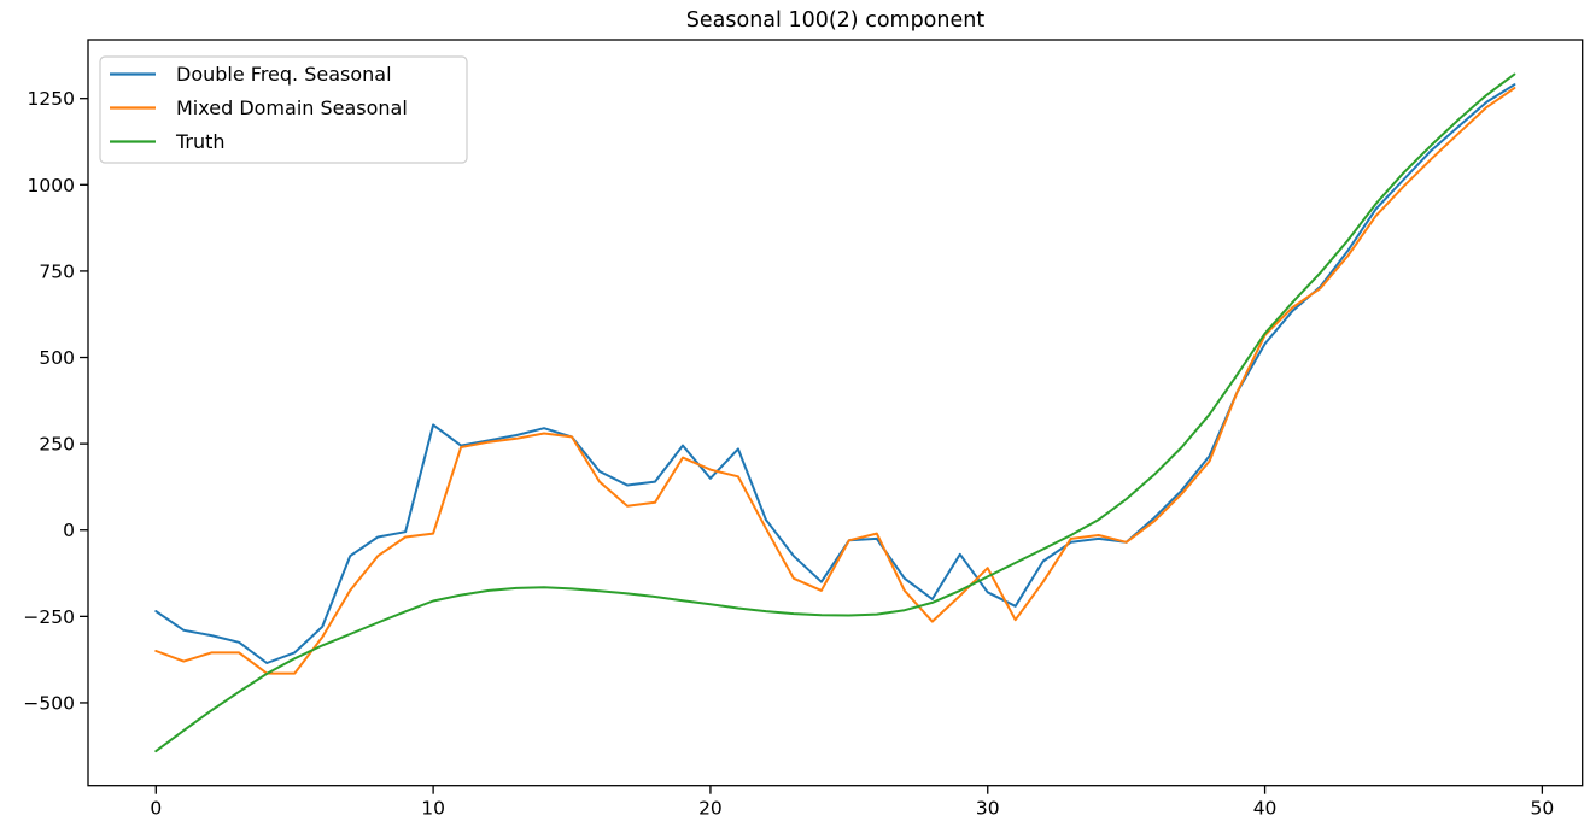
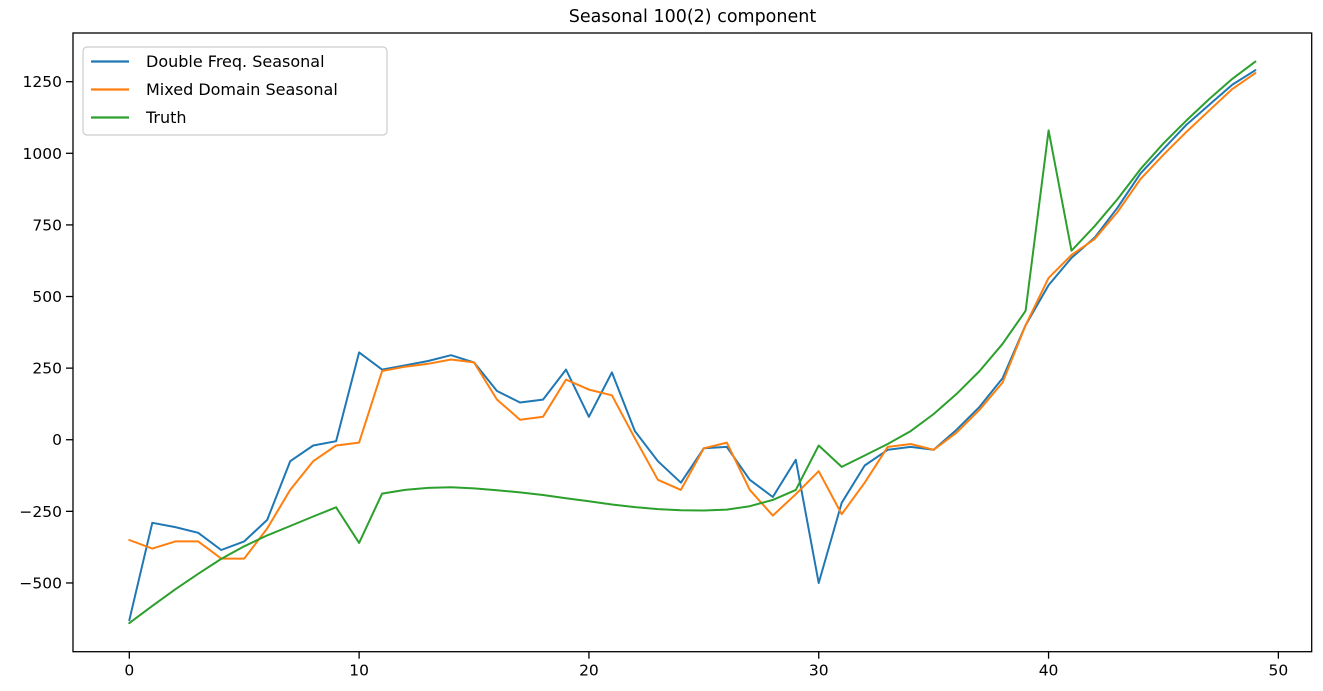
Double Freq. Seasonal/0: -240 -> -630
Truth/10: -200 -> -360
Double Freq. Seasonal/20: 150 -> 80
Double Freq. Seasonal/30: -180 -> -500
Truth/30: -140 -> -20
Truth/40: 570 -> 1080
